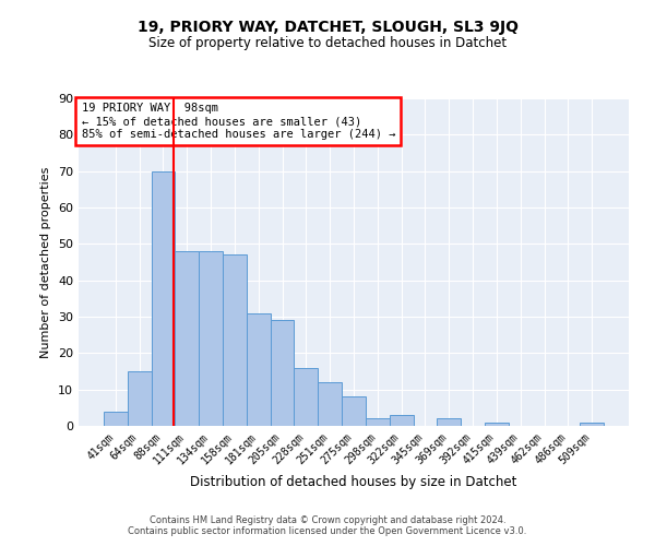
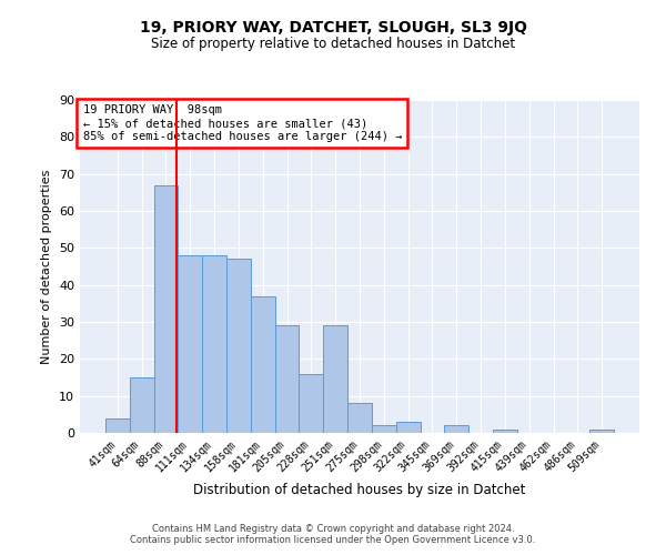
88sqm: 70 -> 67
181sqm: 31 -> 37
251sqm: 12 -> 29
